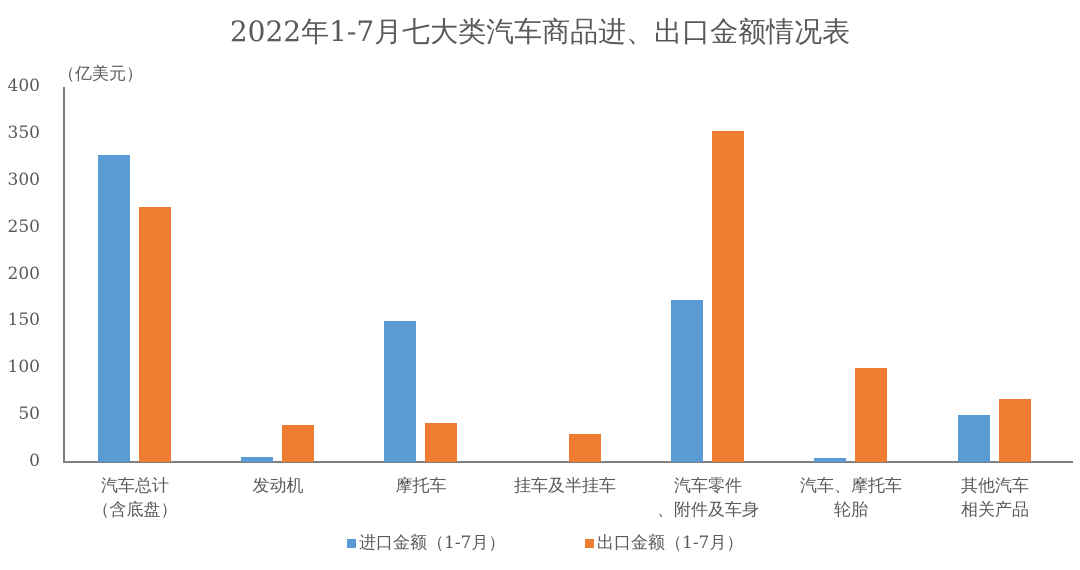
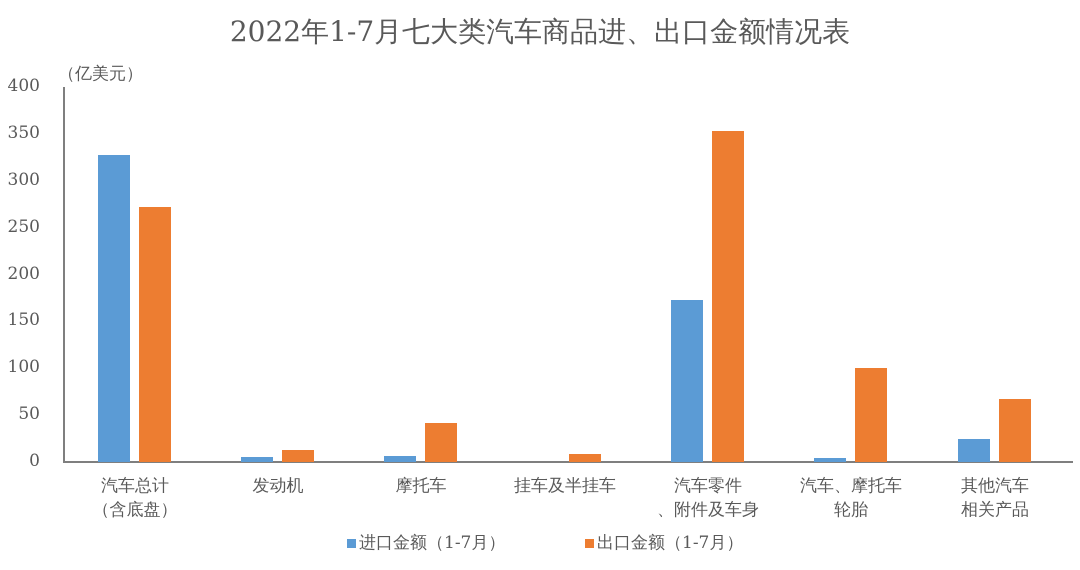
出口金额（1-7月）/发动机: 40 -> 10
进口金额（1-7月）/摩托车: 150 -> 10
出口金额（1-7月）/挂车及半挂车: 30 -> 10
进口金额（1-7月）/其他汽车 相关产品: 50 -> 20
